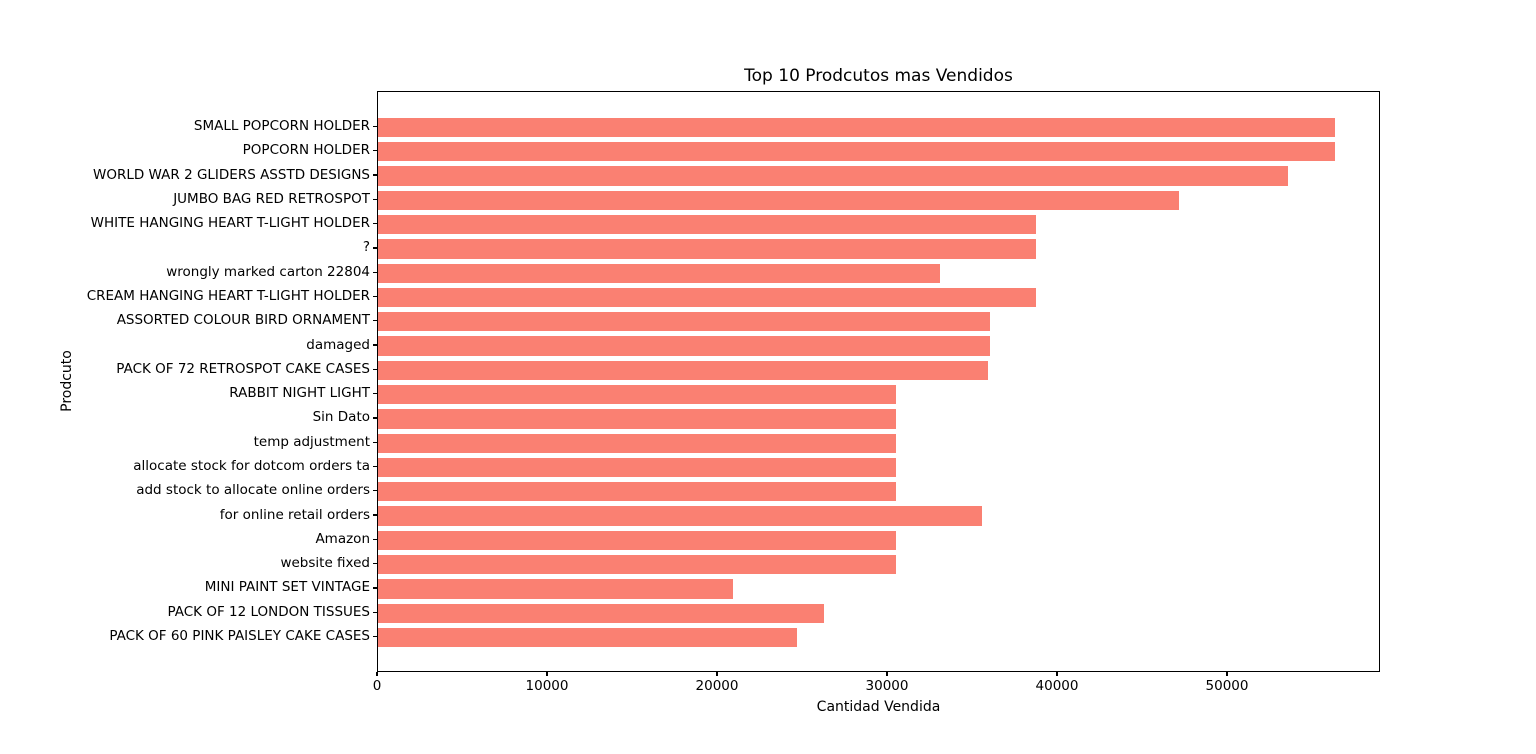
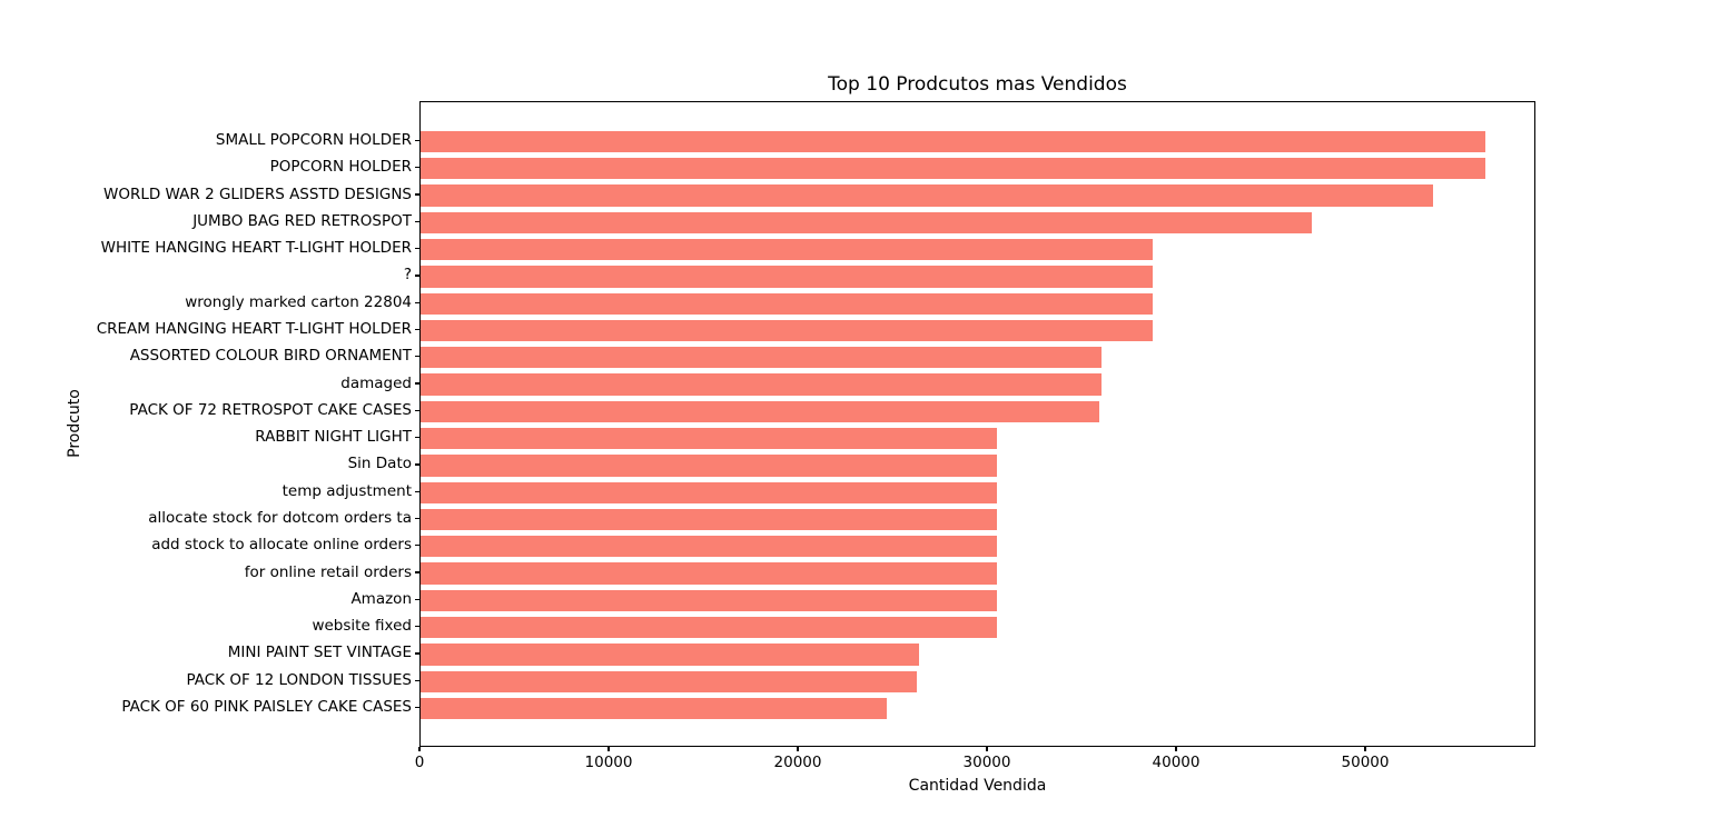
wrongly marked carton 22804: 33100 -> 38800
for online retail orders: 35600 -> 30600
MINI PAINT SET VINTAGE: 20900 -> 26400
